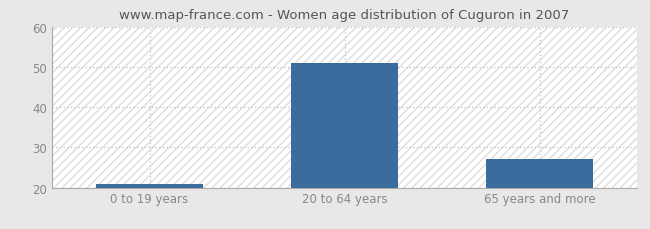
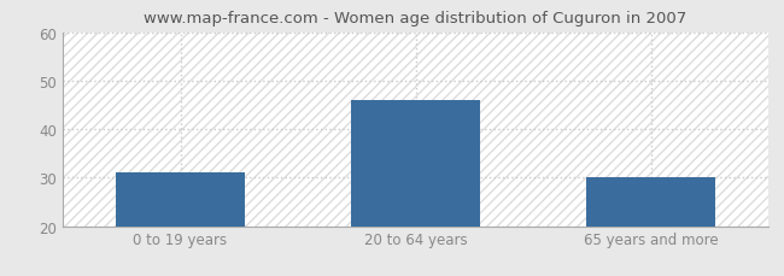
0 to 19 years: 21 -> 31
20 to 64 years: 51 -> 46
65 years and more: 27 -> 30
